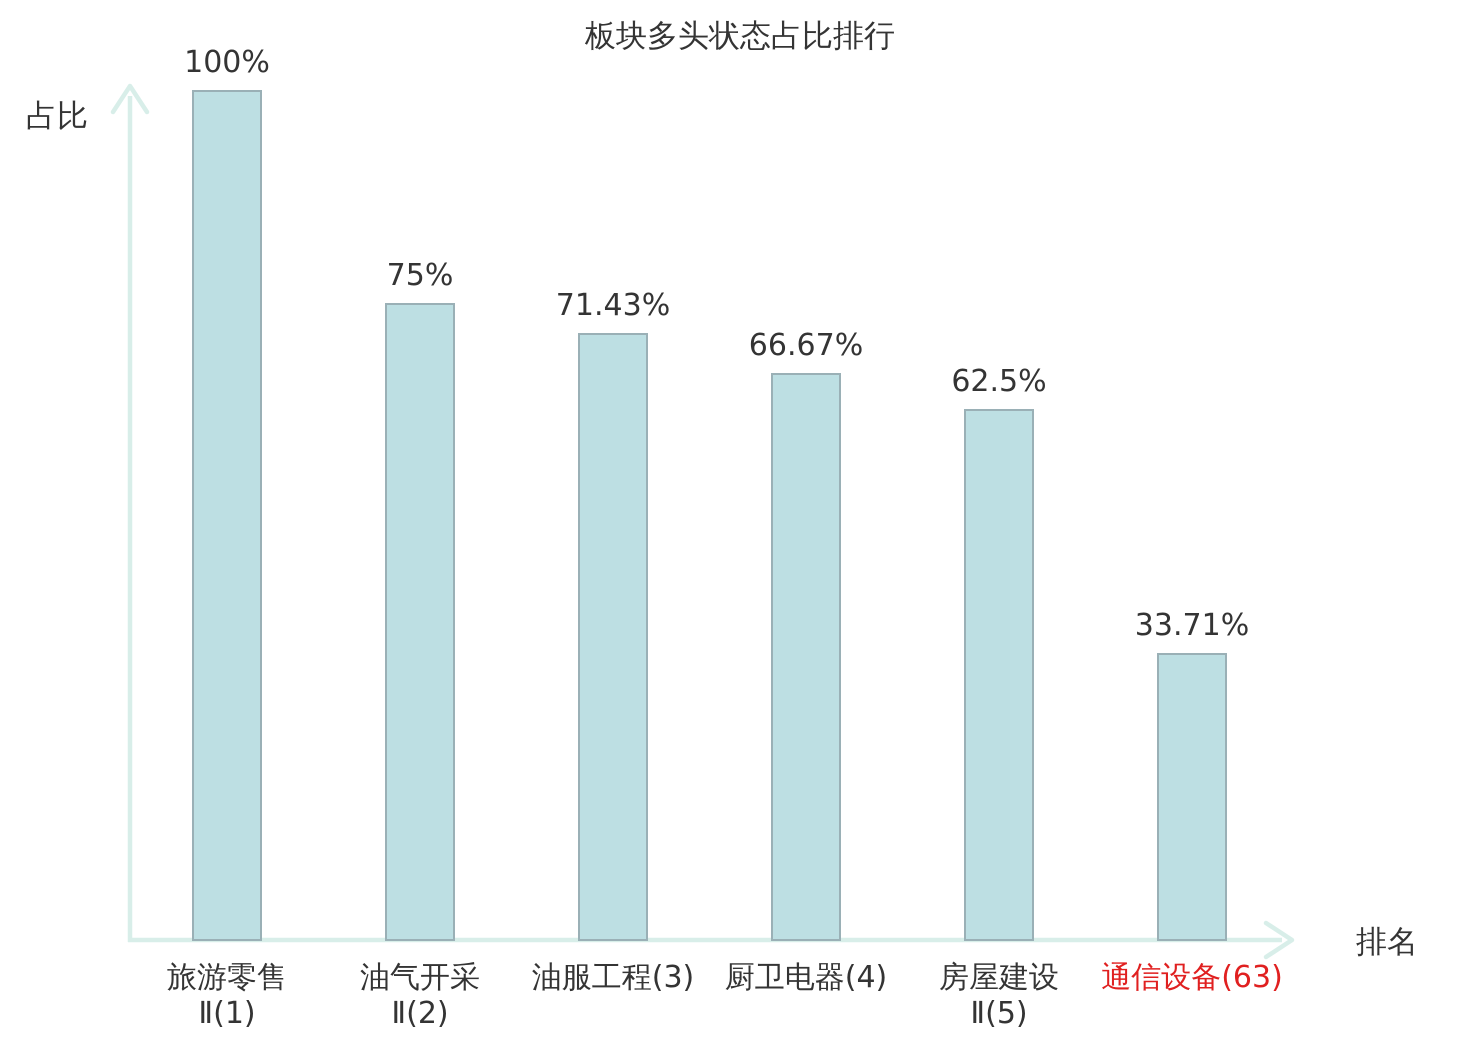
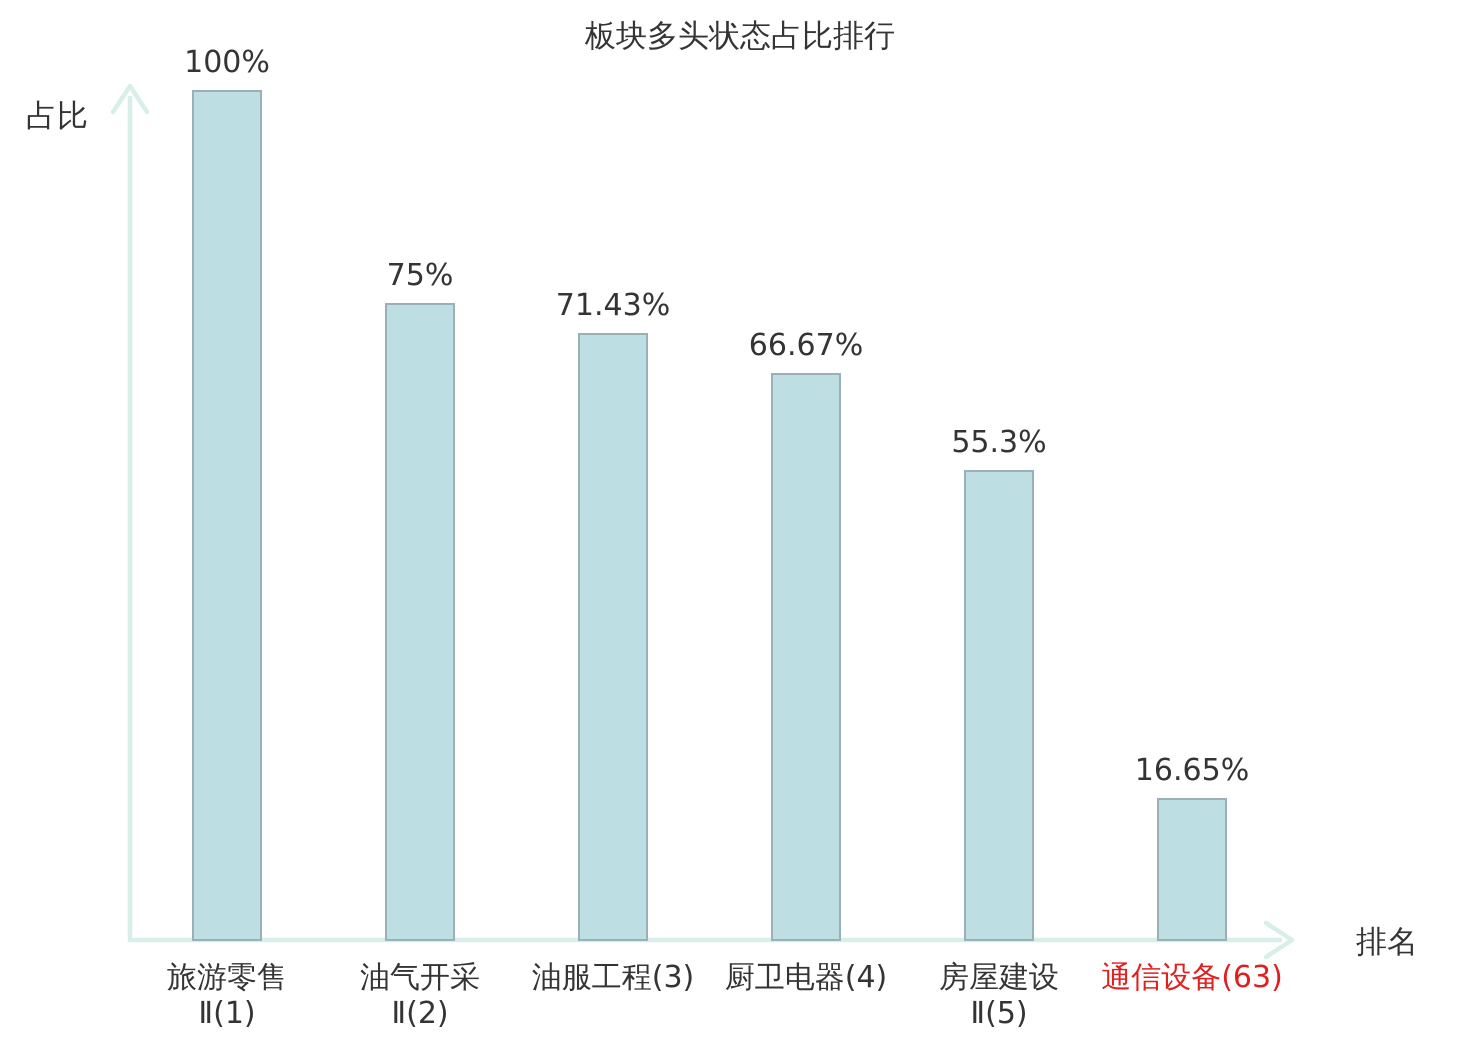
房屋建设 Ⅱ(5): 62.5% -> 55.3%
通信设备(63): 33.71% -> 16.65%
